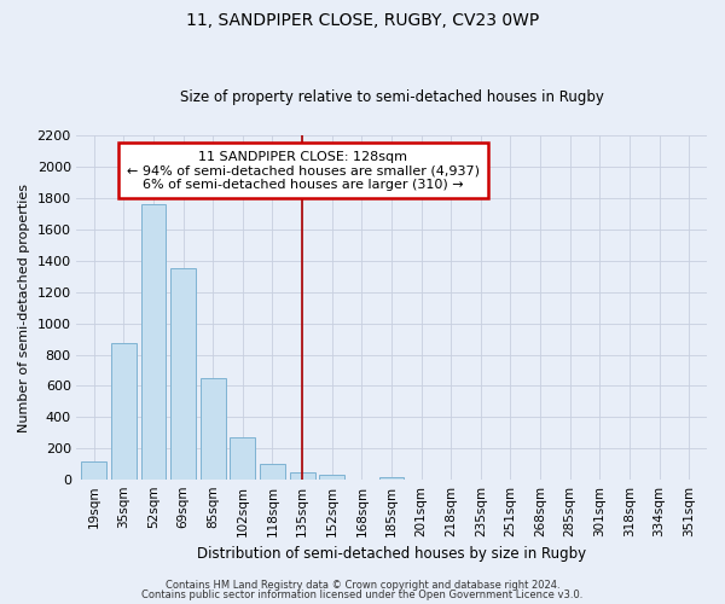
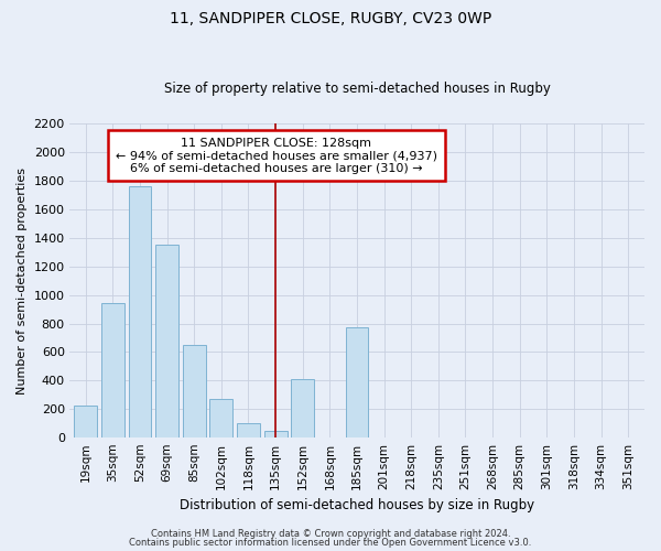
19sqm: 120 -> 230
35sqm: 870 -> 940
152sqm: 30 -> 410
185sqm: 20 -> 770
